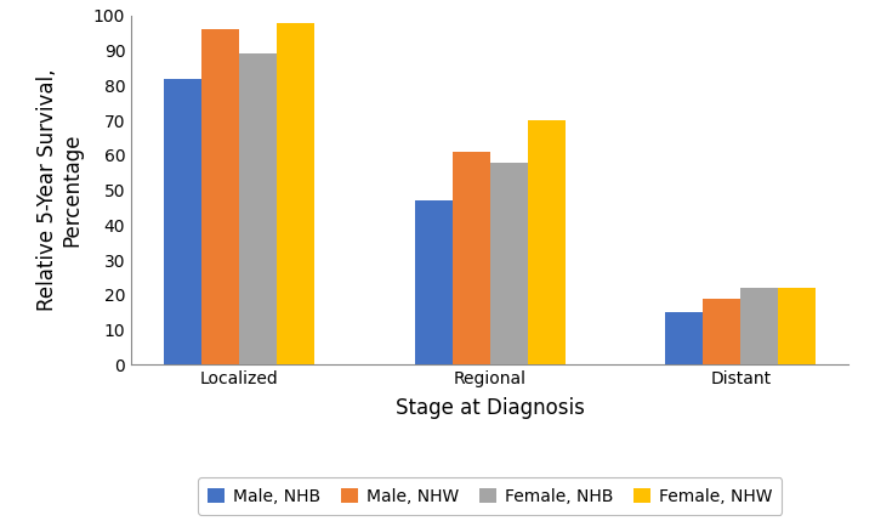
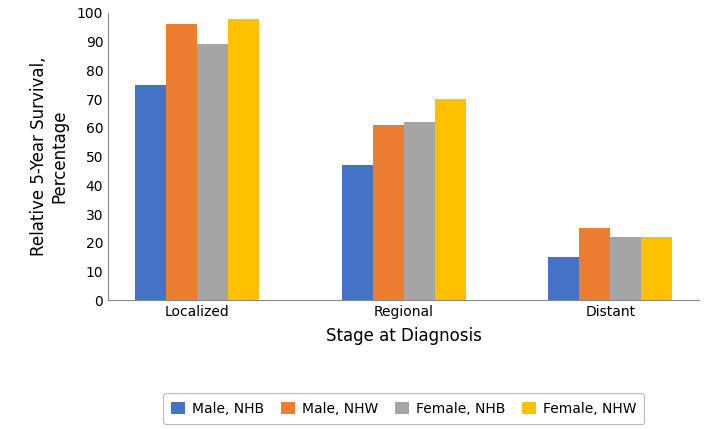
Male, NHB/Localized: 82 -> 75
Female, NHB/Regional: 58 -> 62
Male, NHW/Distant: 19 -> 25
